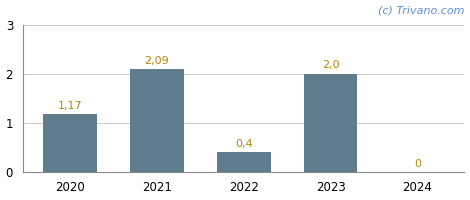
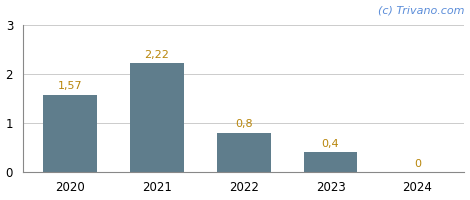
2020: 1,17 -> 1,57
2021: 2,09 -> 2,22
2022: 0,4 -> 0,8
2023: 2,0 -> 0,4
